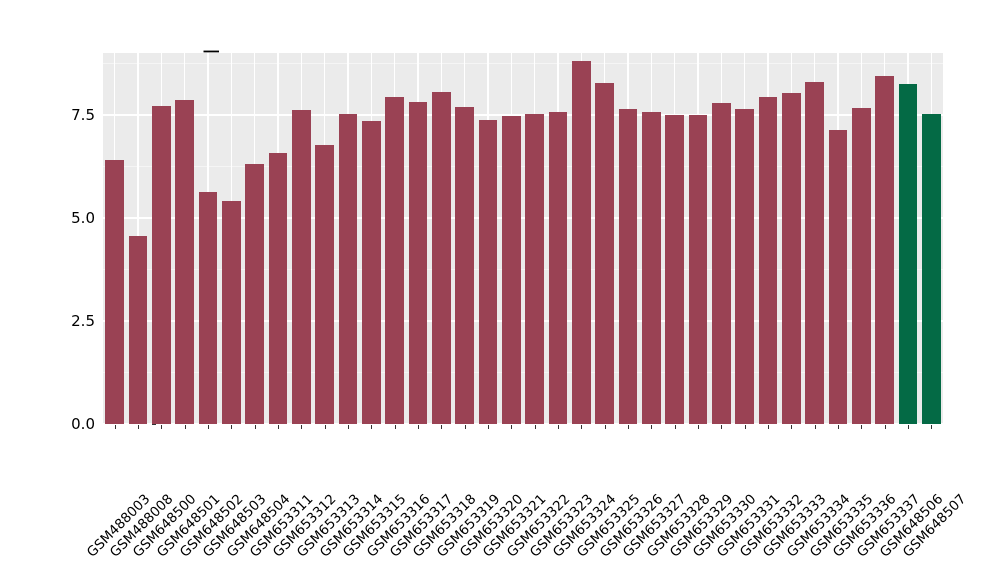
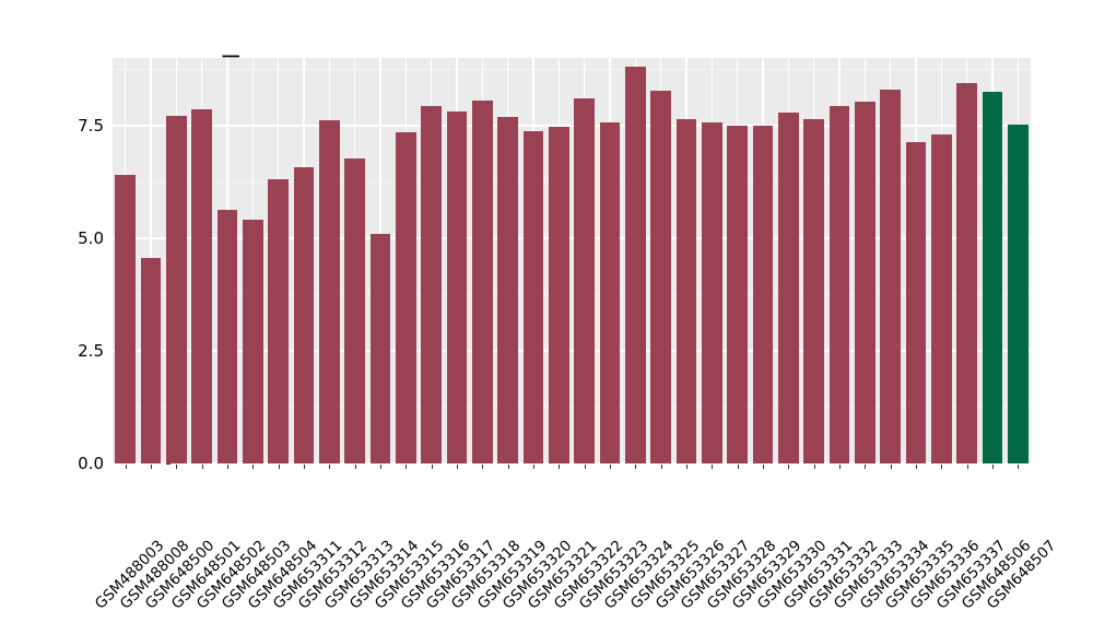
GSM653314: 7.5 -> 5.1
GSM653322: 7.5 -> 8.1
GSM653336: 7.7 -> 7.3
